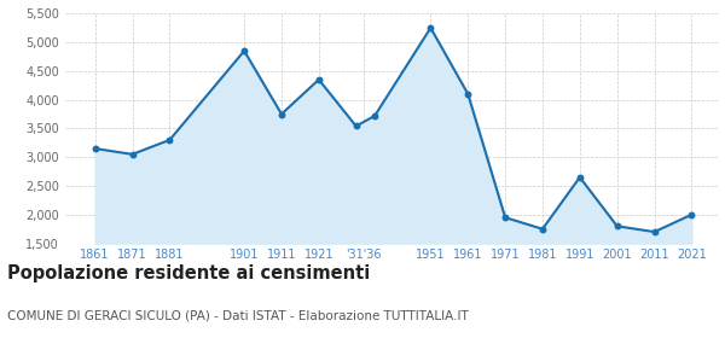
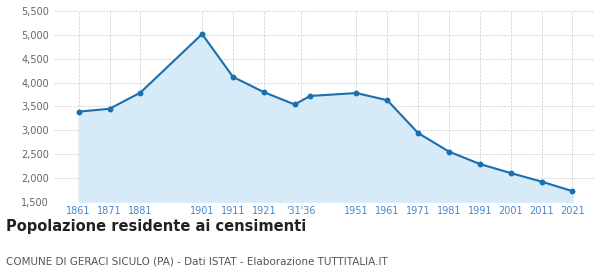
1861: 3,150 -> 3,390
1871: 3,050 -> 3,450
1881: 3,300 -> 3,790
1901: 4,850 -> 5,020
1911: 3,750 -> 4,120
1921: 4,350 -> 3,800
1951: 5,250 -> 3,780
1961: 4,100 -> 3,630
1971: 1,950 -> 2,940
1981: 1,750 -> 2,550
1991: 2,650 -> 2,290
2001: 1,800 -> 2,100
2011: 1,700 -> 1,920
2021: 2,000 -> 1,720
